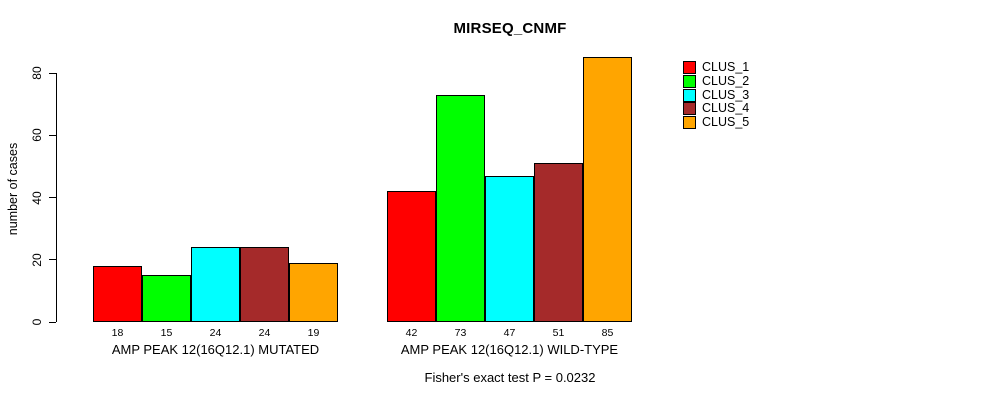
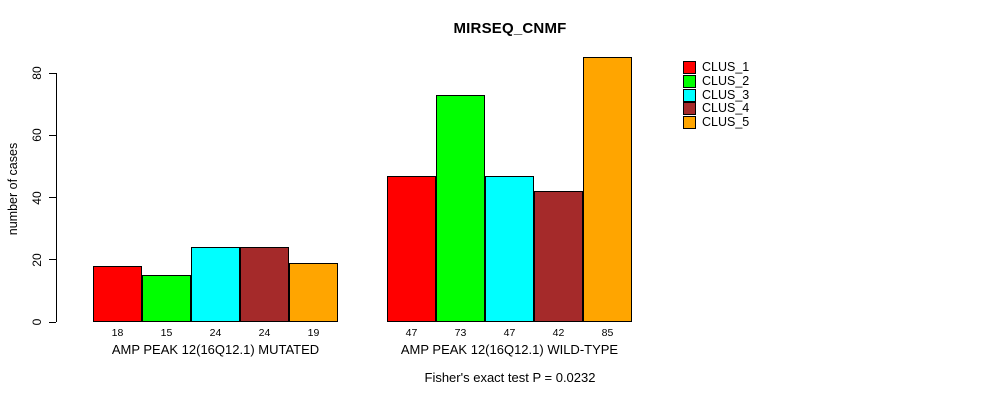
CLUS_1/AMP PEAK 12(16Q12.1) WILD-TYPE: 42 -> 47
CLUS_4/AMP PEAK 12(16Q12.1) WILD-TYPE: 51 -> 42
